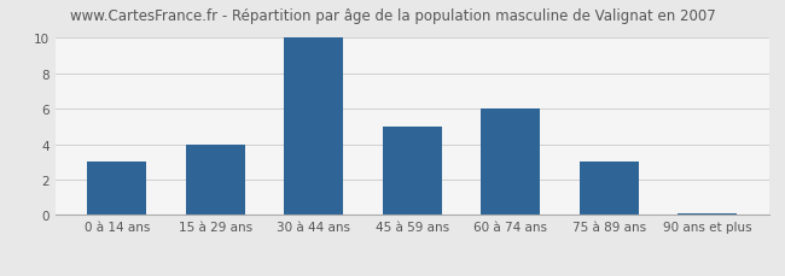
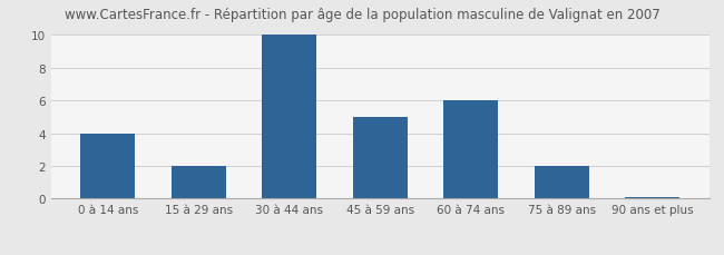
0 à 14 ans: 3.0 -> 4.0
15 à 29 ans: 4.0 -> 2.0
75 à 89 ans: 3.0 -> 2.0
